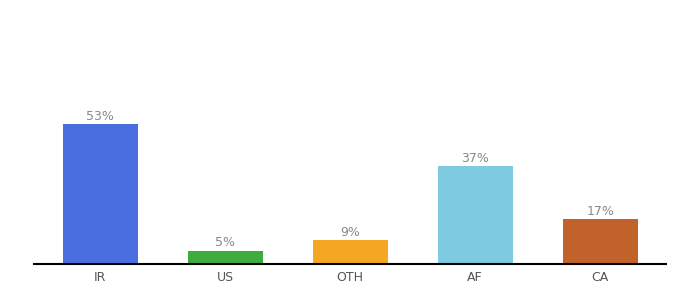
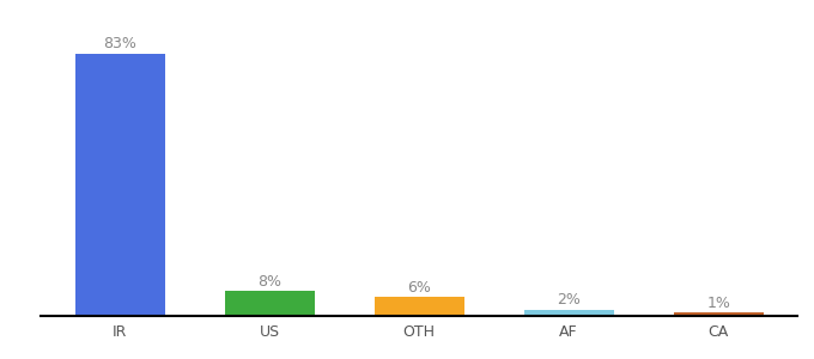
IR: 53% -> 83%
US: 5% -> 8%
OTH: 9% -> 6%
AF: 37% -> 2%
CA: 17% -> 1%
